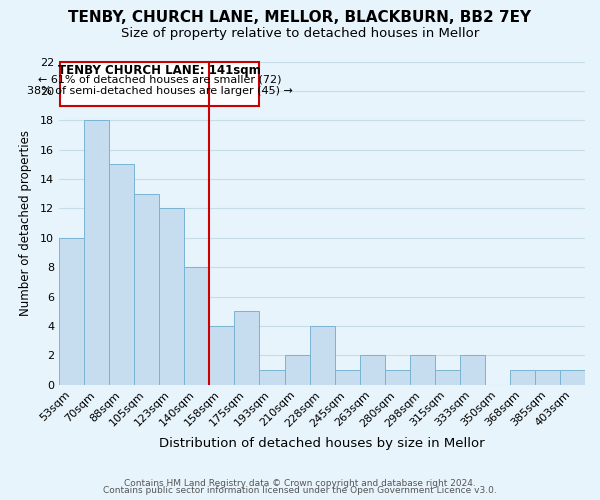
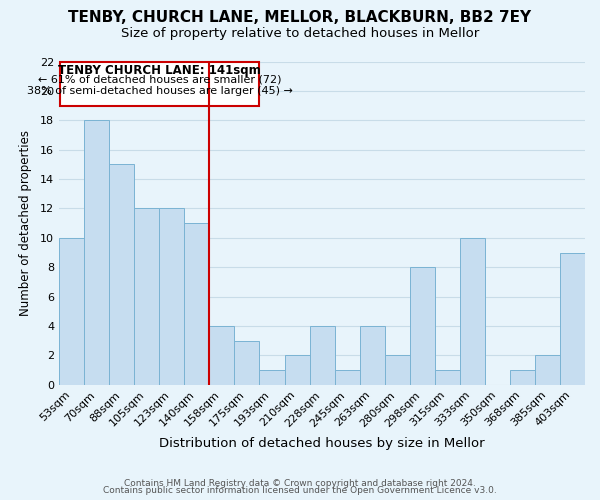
105sqm: 13 -> 12
140sqm: 8 -> 11
175sqm: 5 -> 3
263sqm: 2 -> 4
280sqm: 1 -> 2
298sqm: 2 -> 8
333sqm: 2 -> 10
385sqm: 1 -> 2
403sqm: 1 -> 9
